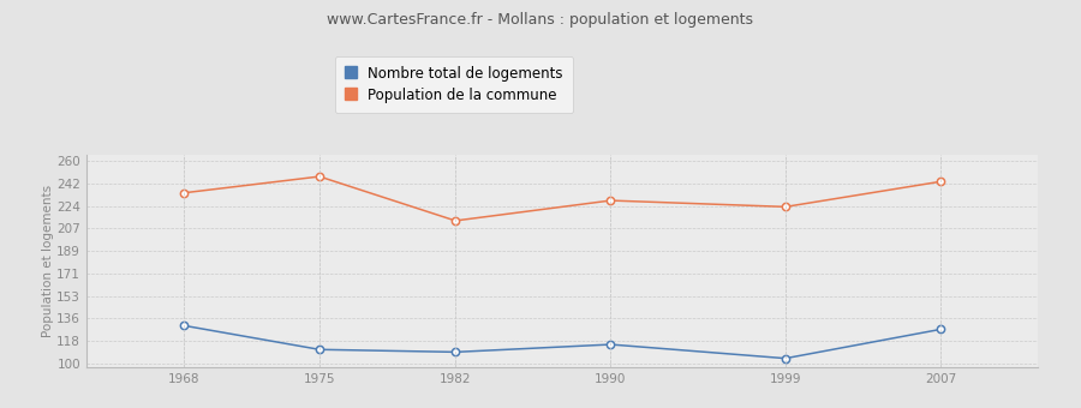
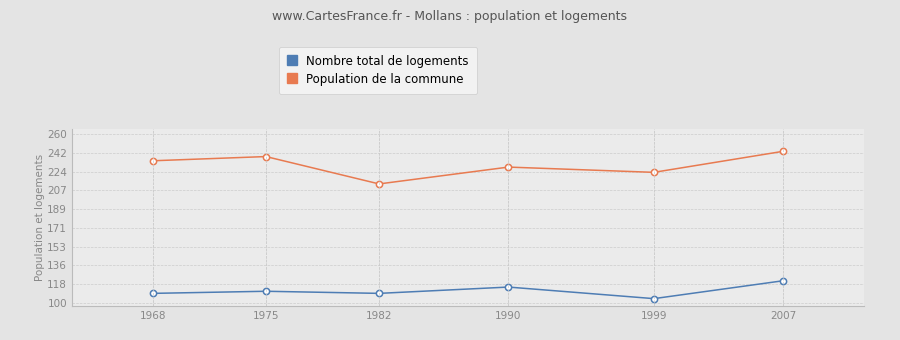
Nombre total de logements/1968: 130 -> 109
Population de la commune/1975: 248 -> 239
Nombre total de logements/2007: 127 -> 121
